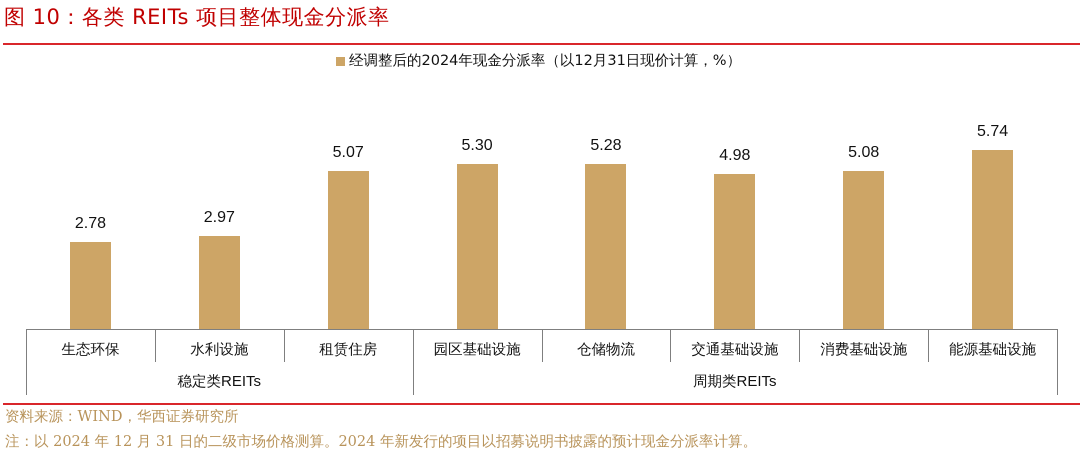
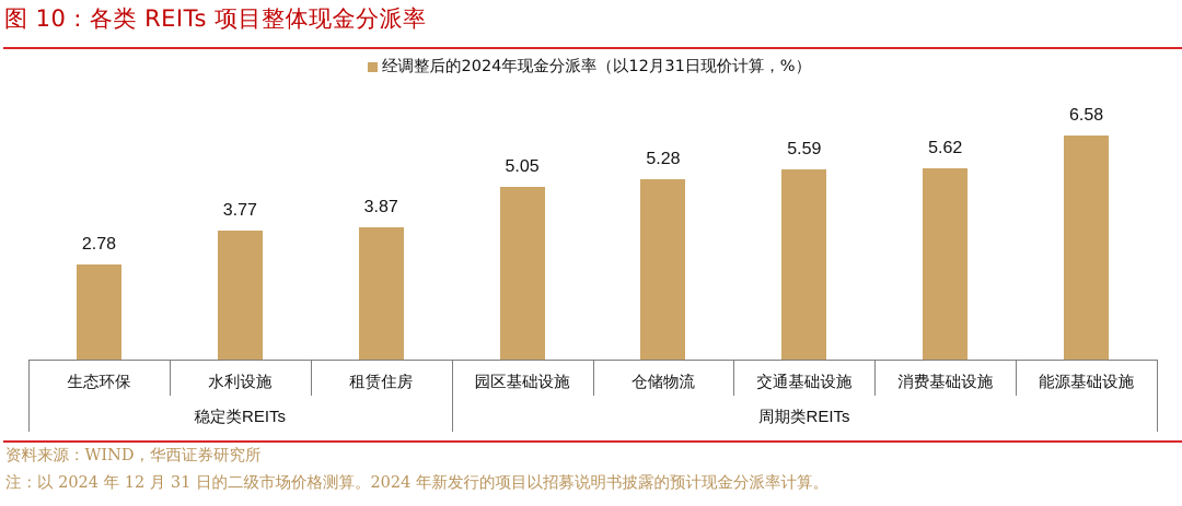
水利设施: 2.97 -> 3.77
租赁住房: 5.07 -> 3.87
园区基础设施: 5.30 -> 5.05
交通基础设施: 4.98 -> 5.59
消费基础设施: 5.08 -> 5.62
能源基础设施: 5.74 -> 6.58
